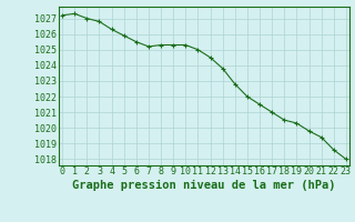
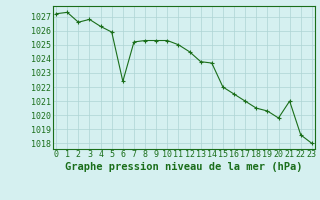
2: 1027.0 -> 1026.6
6: 1025.5 -> 1022.4
14: 1022.8 -> 1023.7
21: 1019.4 -> 1021.0
